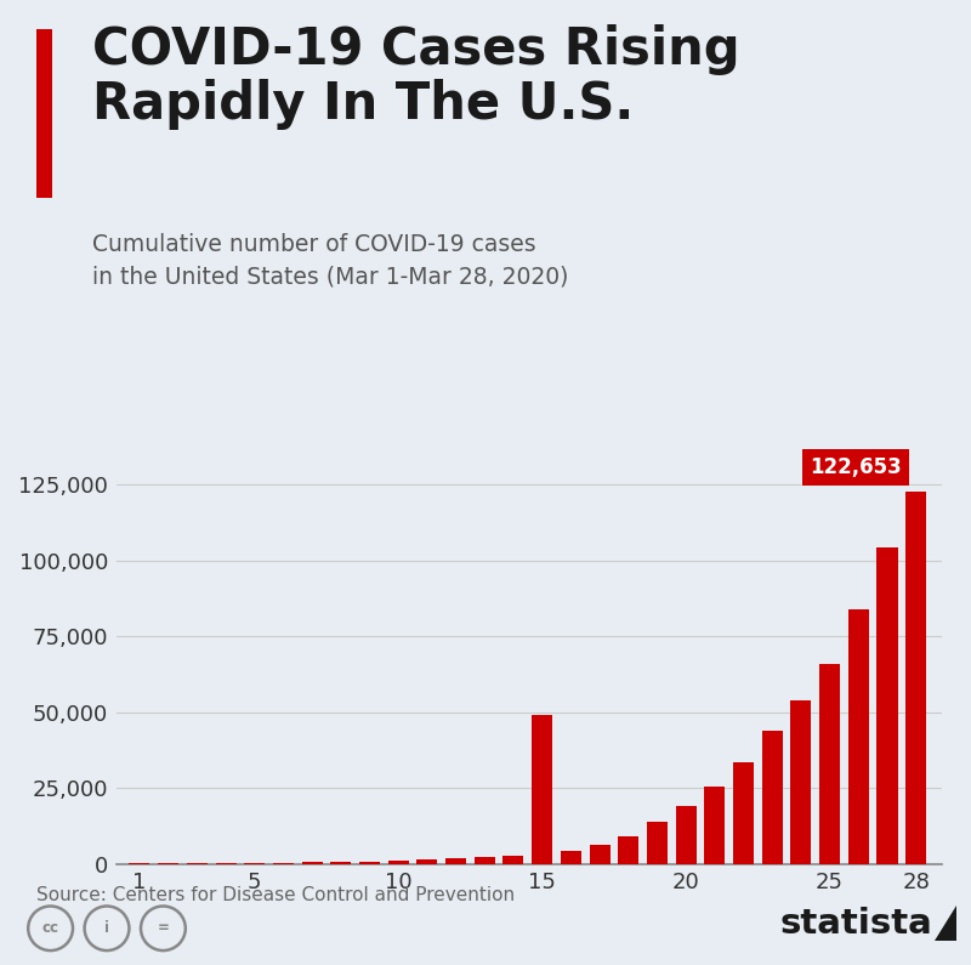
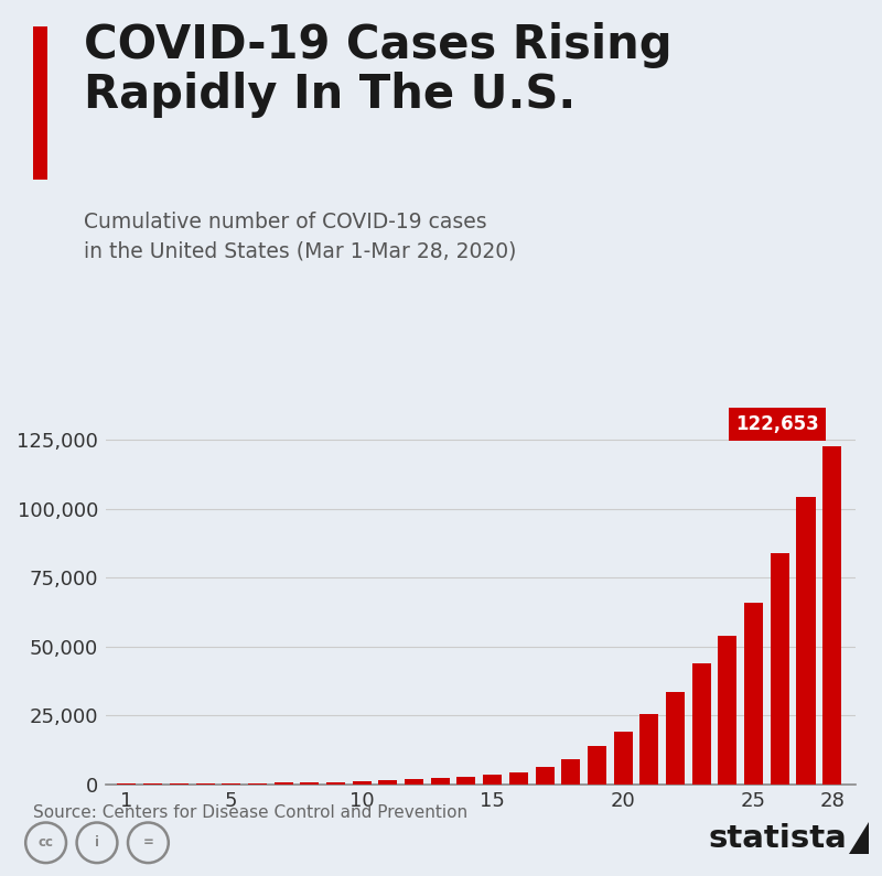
15: 49,000 -> 3,500
